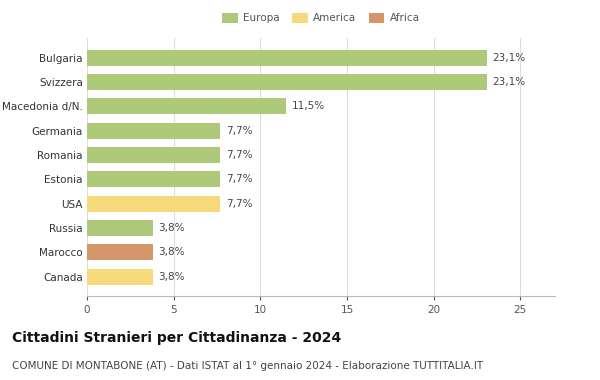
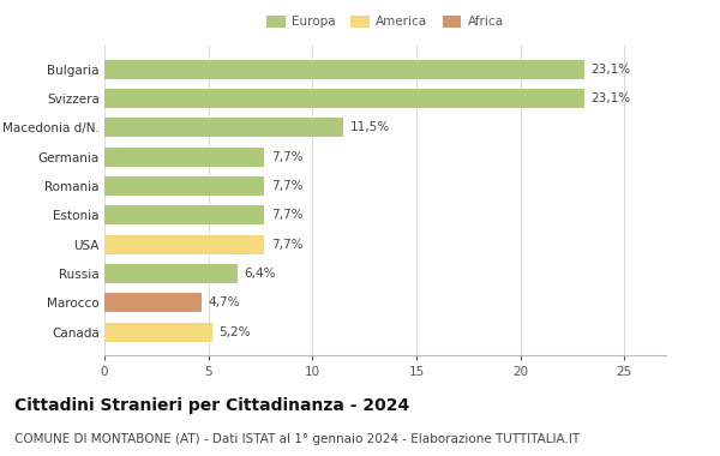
Russia: 3,8% -> 6,4%
Marocco: 3,8% -> 4,7%
Canada: 3,8% -> 5,2%
